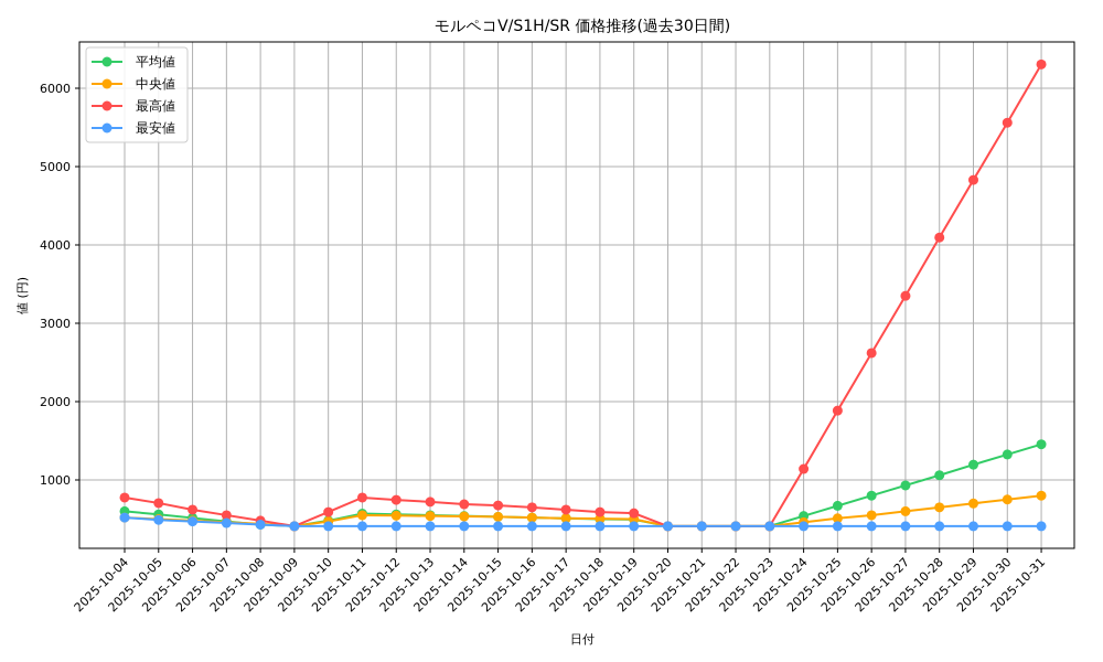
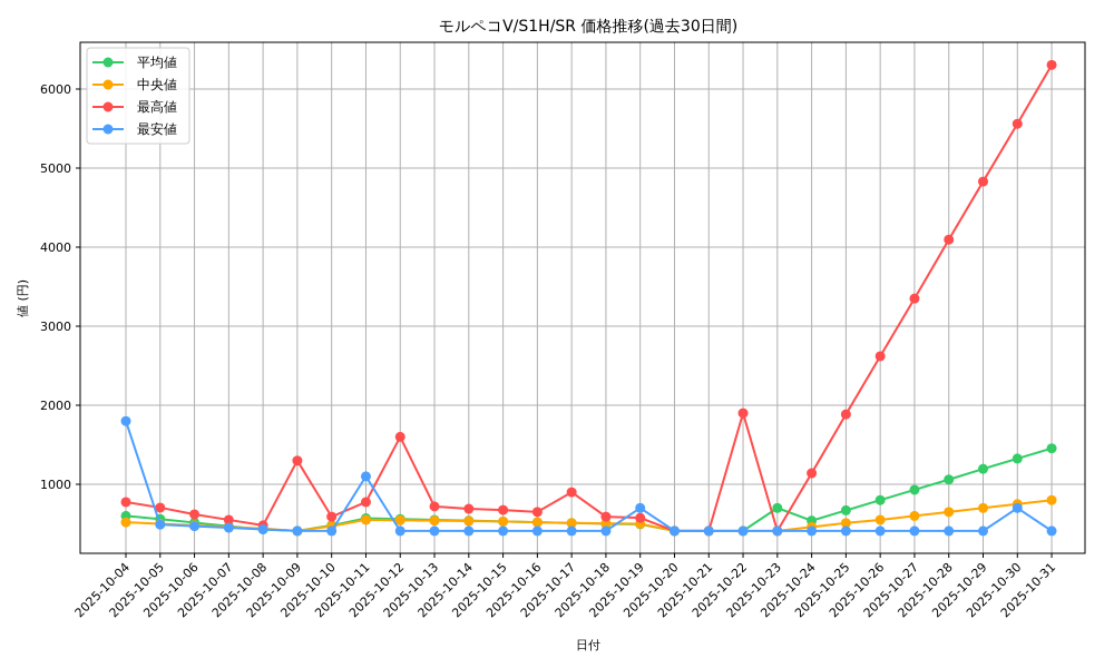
最安値/2025-10-04: 500 -> 1800
最高値/2025-10-09: 400 -> 1300
最安値/2025-10-11: 400 -> 1100
最高値/2025-10-12: 700 -> 1600
最高値/2025-10-17: 600 -> 900
最安値/2025-10-19: 400 -> 700
最高値/2025-10-22: 400 -> 1900
平均値/2025-10-23: 400 -> 700
最安値/2025-10-30: 400 -> 700
